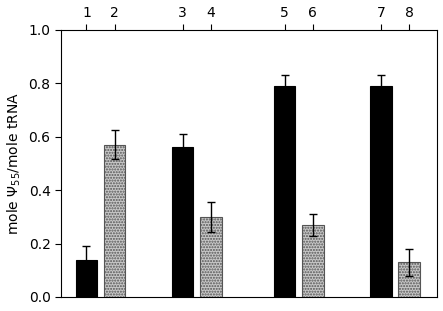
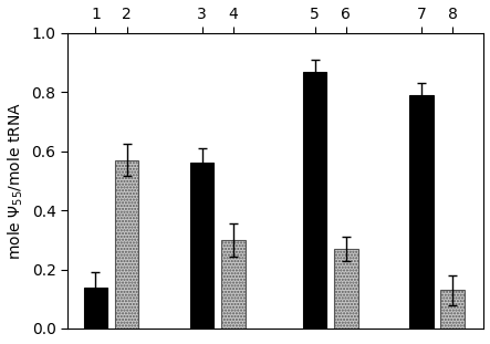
5: 0.79 -> 0.87
